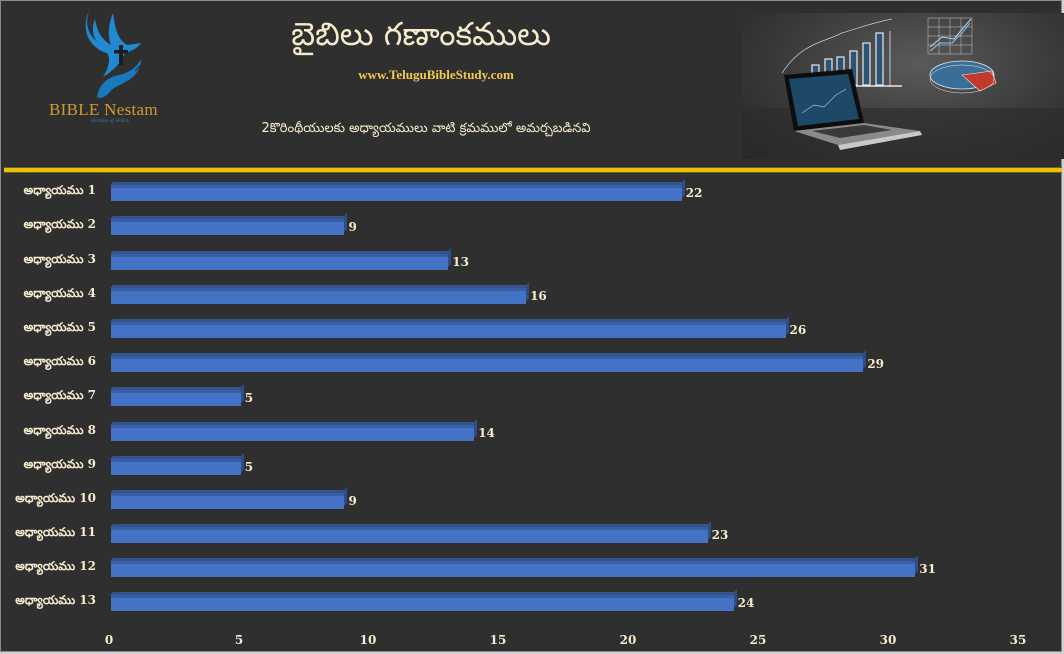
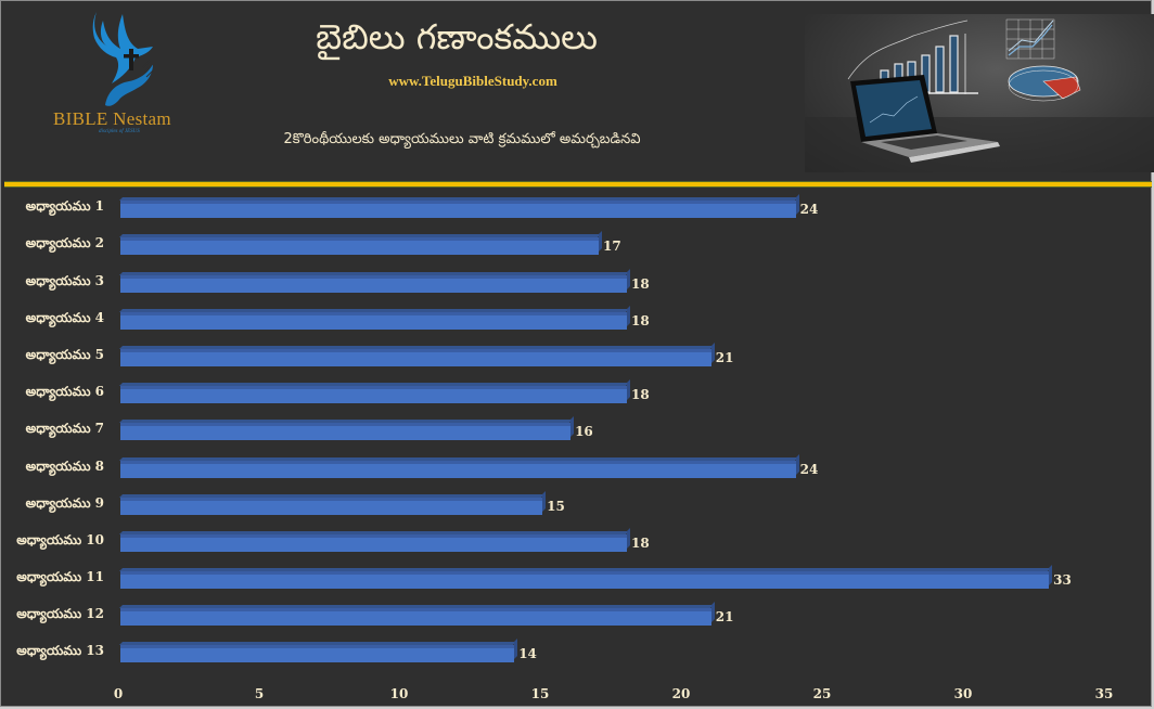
అధ్యాయము 1: 22 -> 24
అధ్యాయము 2: 9 -> 17
అధ్యాయము 3: 13 -> 18
అధ్యాయము 4: 16 -> 18
అధ్యాయము 5: 26 -> 21
అధ్యాయము 6: 29 -> 18
అధ్యాయము 7: 5 -> 16
అధ్యాయము 8: 14 -> 24
అధ్యాయము 9: 5 -> 15
అధ్యాయము 10: 9 -> 18
అధ్యాయము 11: 23 -> 33
అధ్యాయము 12: 31 -> 21
అధ్యాయము 13: 24 -> 14
